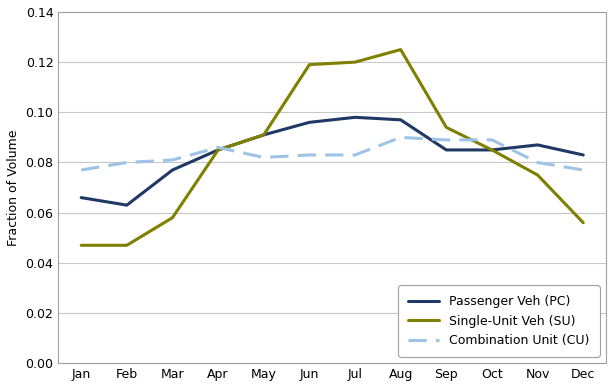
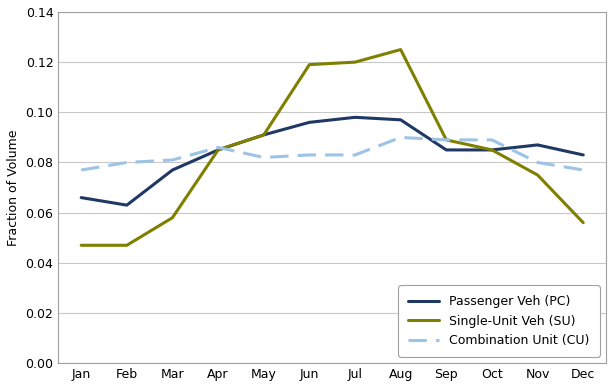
Single-Unit Veh (SU)/Sep: 0.094 -> 0.089
